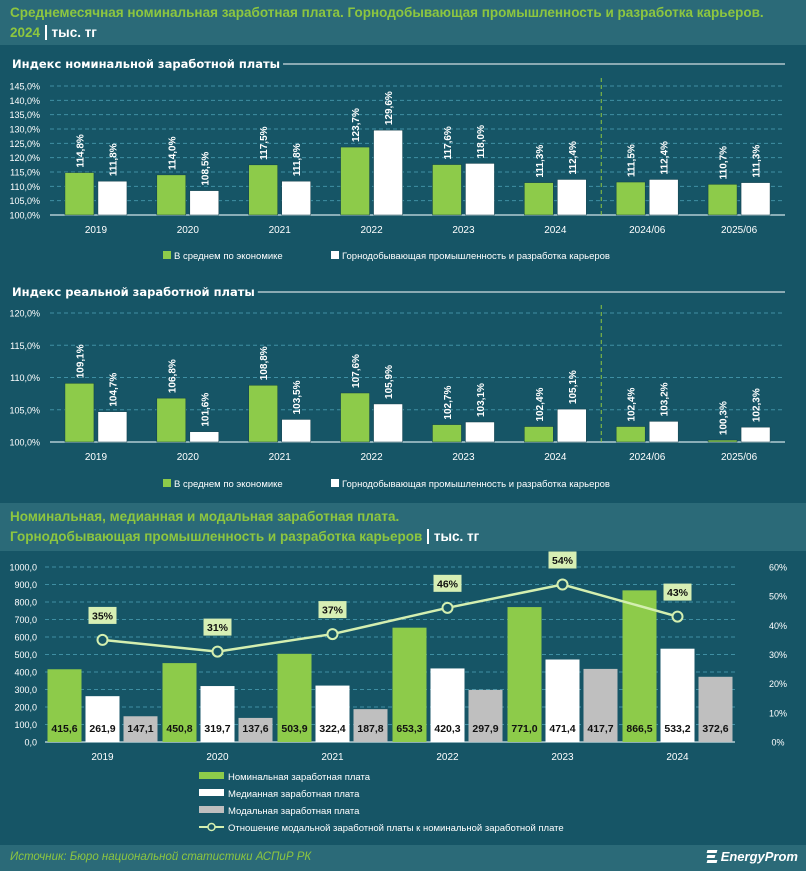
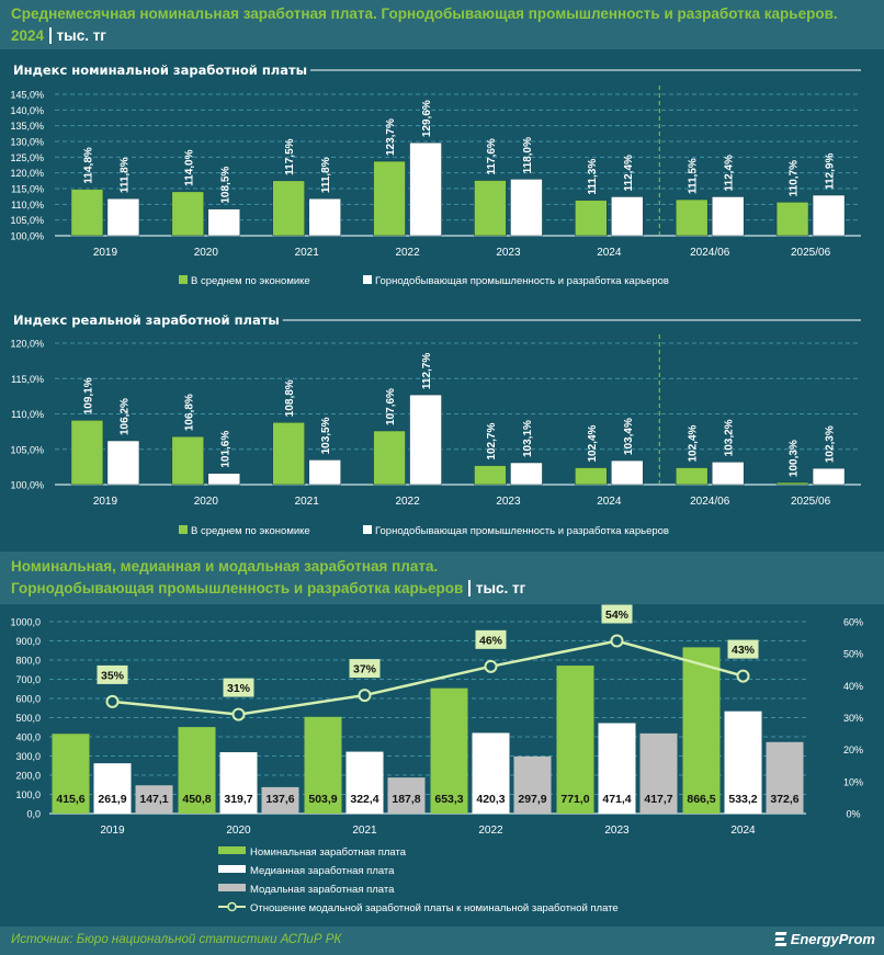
Индекс номинальной заработной платы/Горнодобывающая промышленность и разработка карьеров/2025/06: 111,3% -> 112,9%
Индекс реальной заработной платы/Горнодобывающая промышленность и разработка карьеров/2019: 104,7% -> 106,2%
Индекс реальной заработной платы/Горнодобывающая промышленность и разработка карьеров/2022: 105,9% -> 112,7%
Индекс реальной заработной платы/Горнодобывающая промышленность и разработка карьеров/2024: 105,1% -> 103,4%
